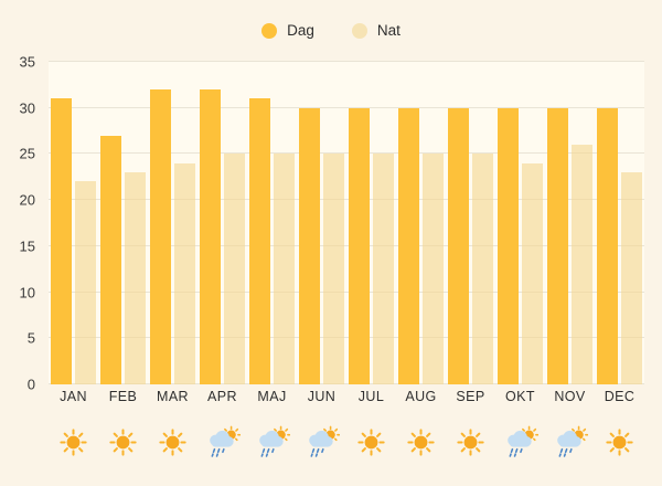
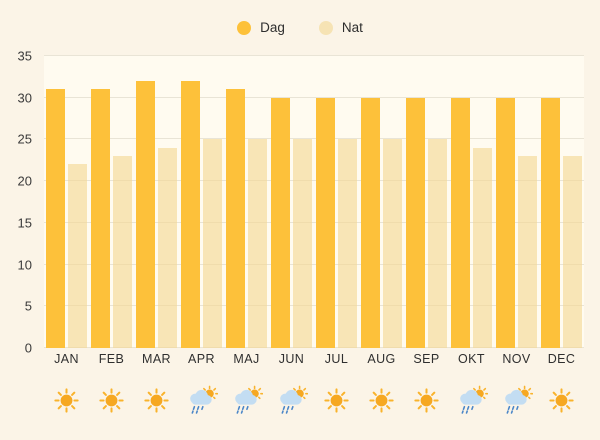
Dag/FEB: 27 -> 31
Nat/NOV: 26 -> 23
